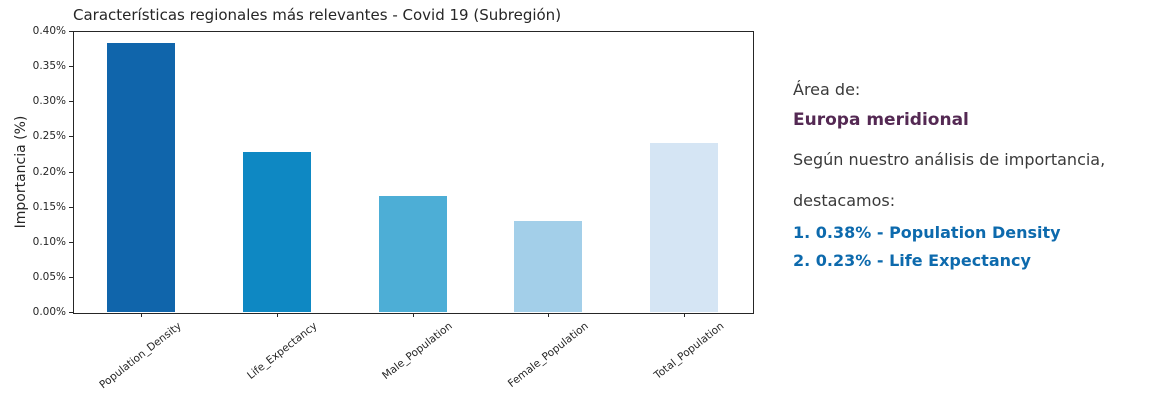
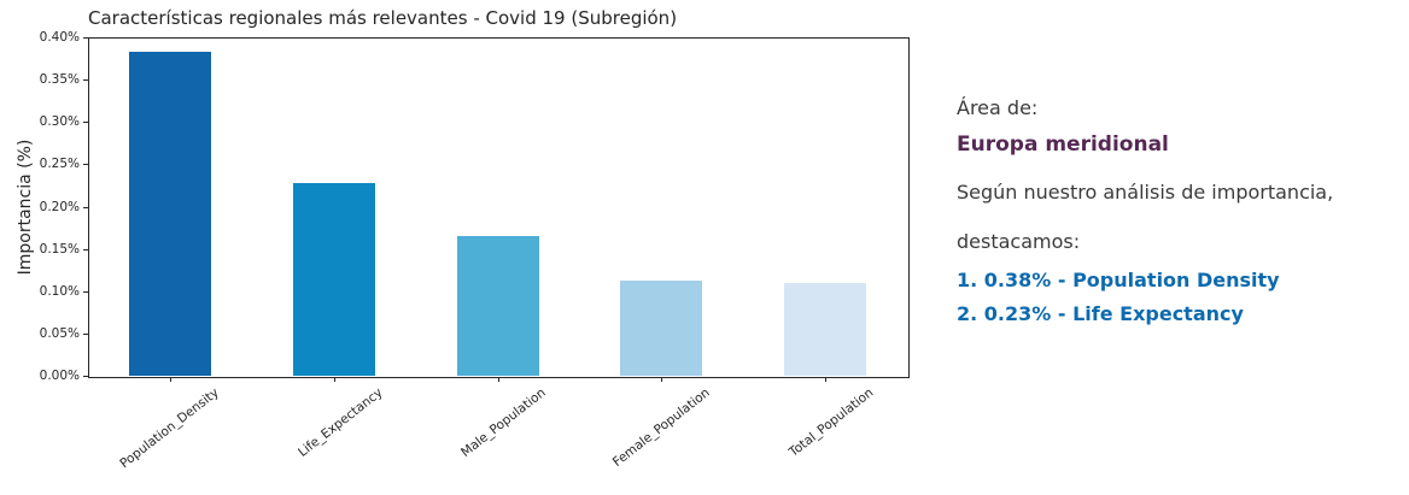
Female_Population: 0.13% -> 0.11%
Total_Population: 0.24% -> 0.11%
